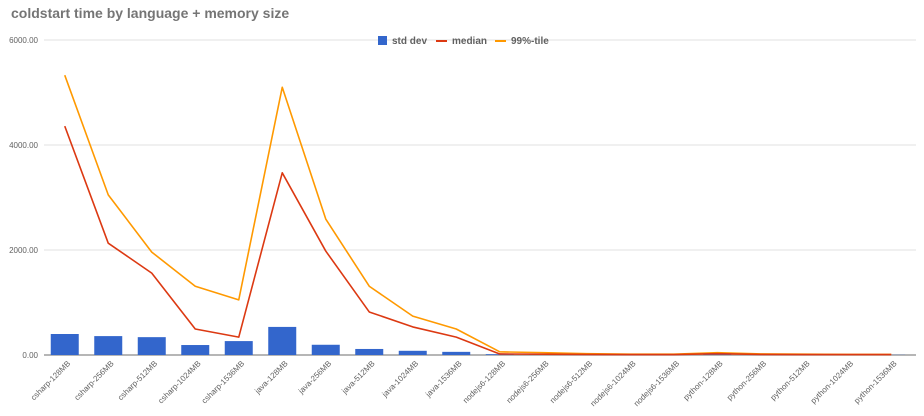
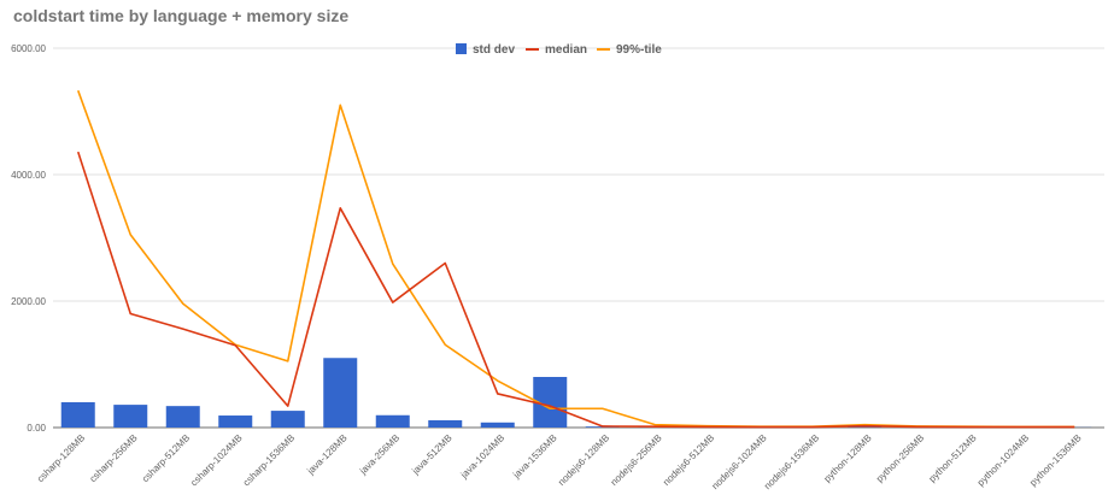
median/csharp-256MB: 2100 -> 1800
median/csharp-1024MB: 500 -> 1300
std dev/java-128MB: 500 -> 1100
median/java-512MB: 800 -> 2600
std dev/java-1536MB: 100 -> 800
99%-tile/java-1536MB: 500 -> 300
99%-tile/nodejs6-128MB: 100 -> 300
